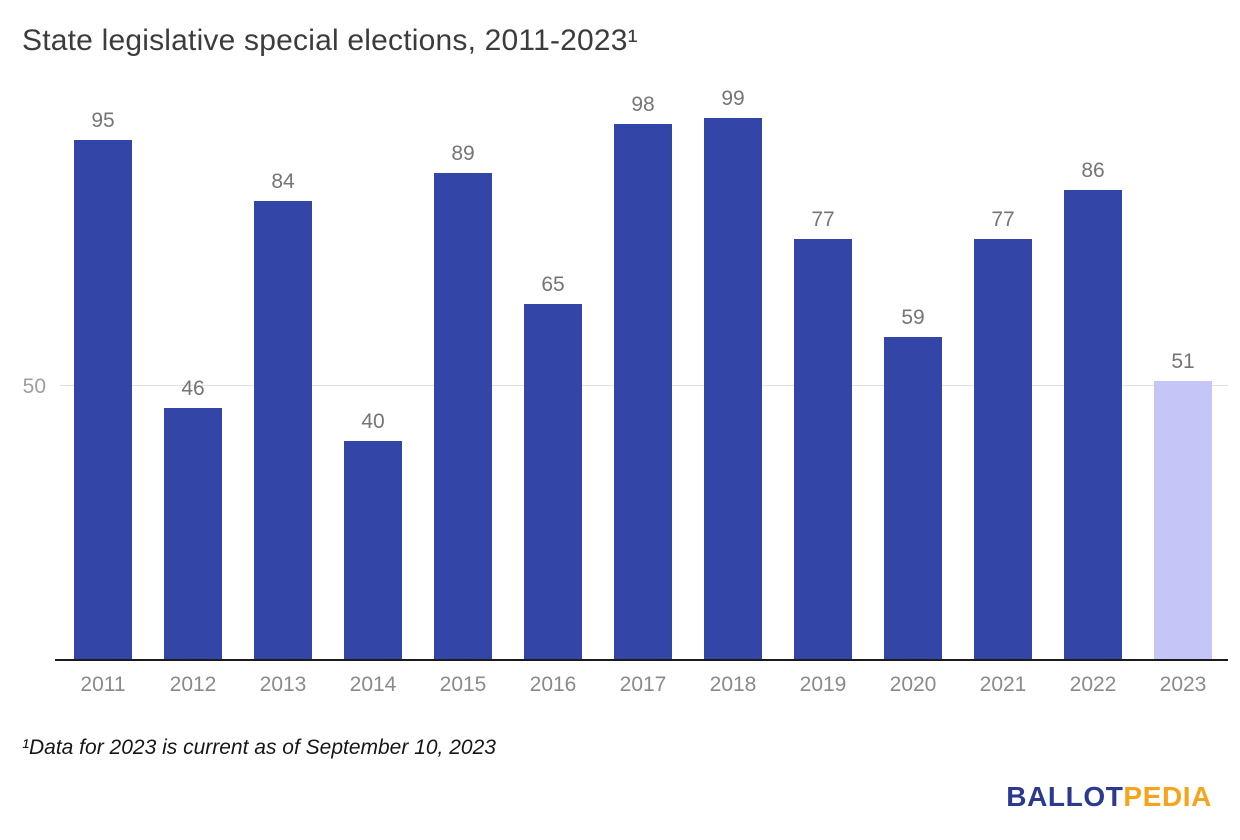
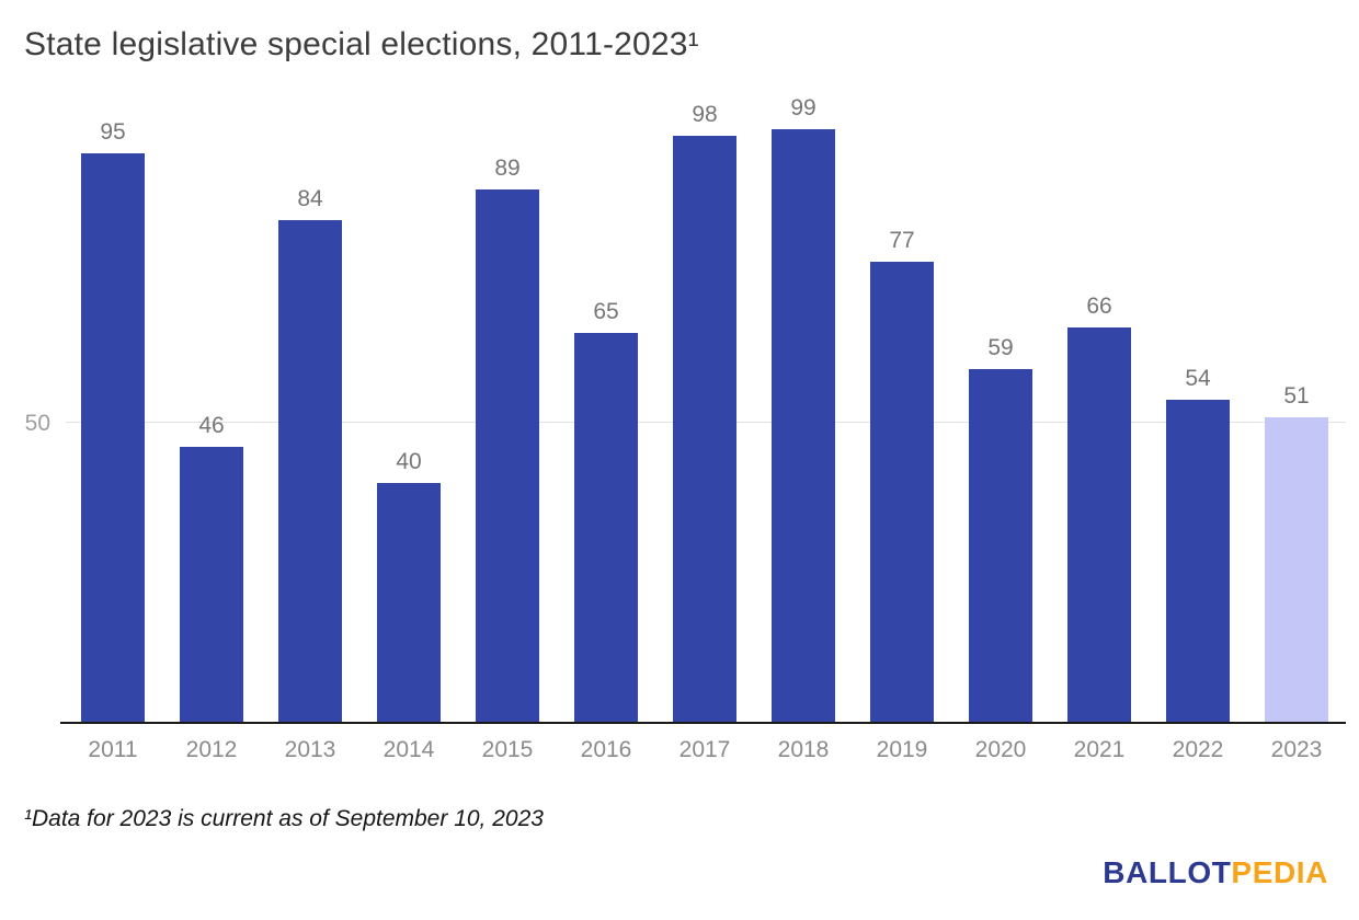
2021: 77 -> 66
2022: 86 -> 54
